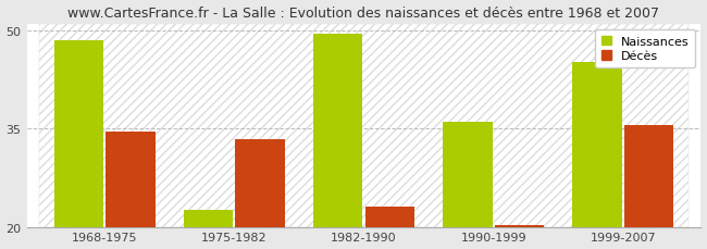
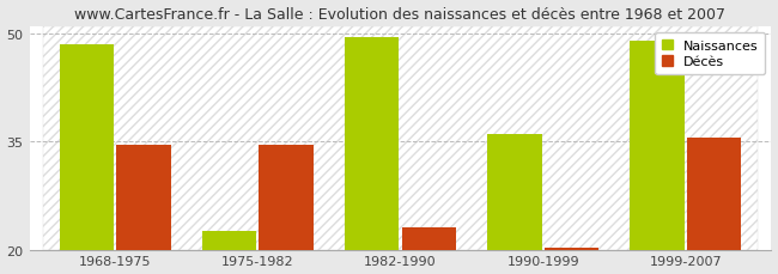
Décès/1975-1982: 33.4 -> 34.5
Naissances/1999-2007: 45.2 -> 49.0
